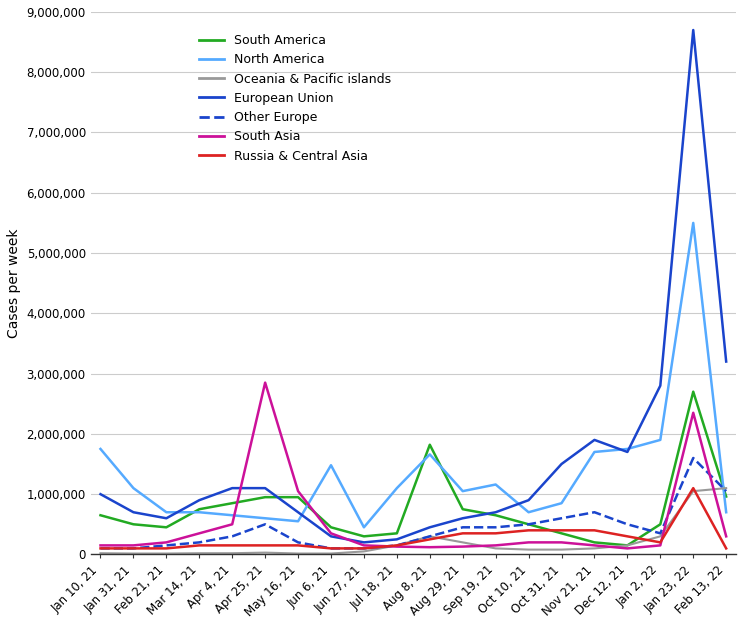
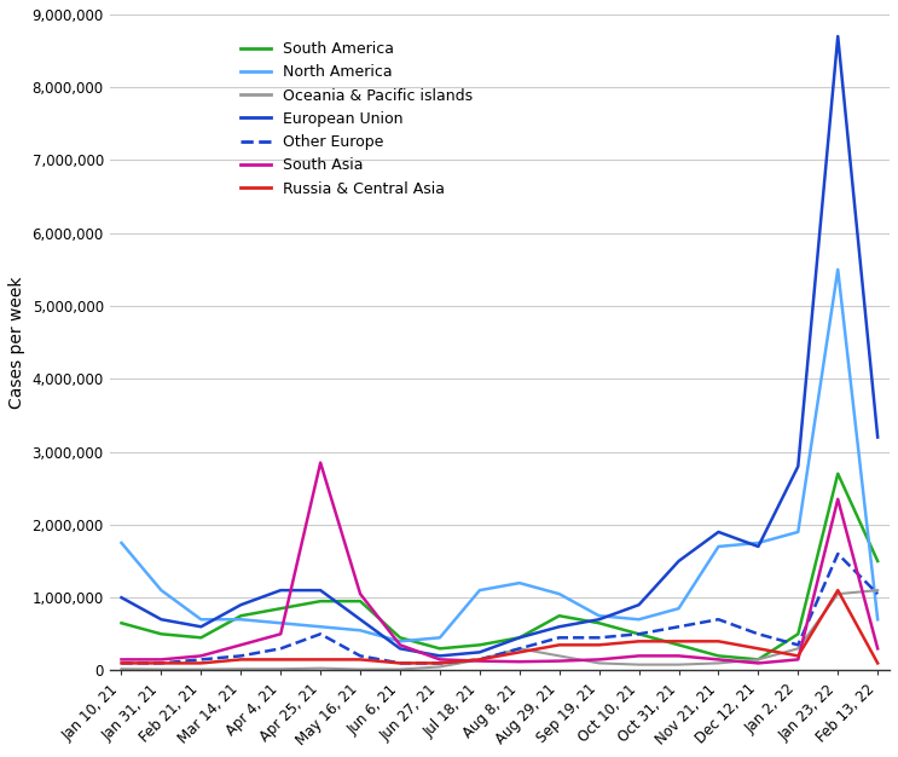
North America/Jun 6, 21: 1,480,000 -> 400,000
South America/Aug 8, 21: 1,820,000 -> 450,000
North America/Aug 8, 21: 1,660,000 -> 1,200,000
North America/Sep 19, 21: 1,160,000 -> 750,000
South America/Feb 13, 22: 960,000 -> 1,500,000
